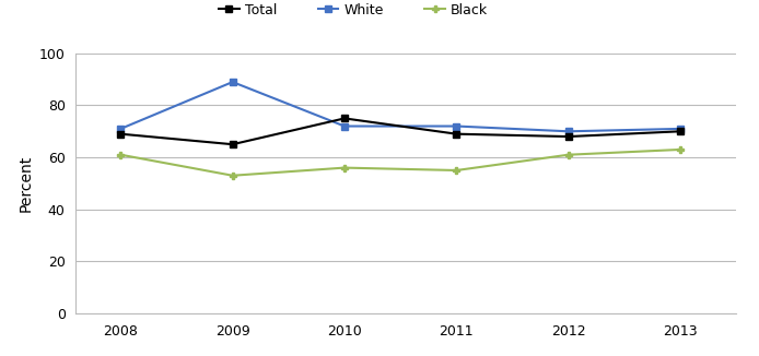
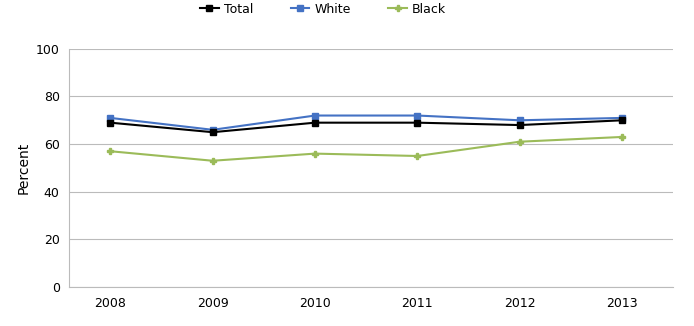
Black/2008: 61 -> 57
White/2009: 89 -> 66
Total/2010: 75 -> 69
